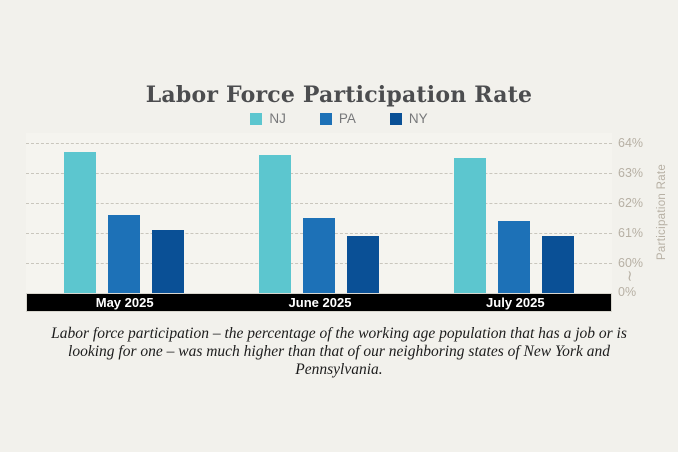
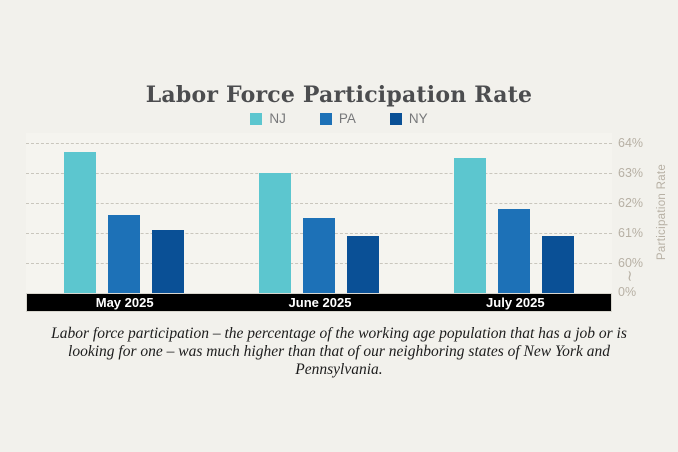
NJ/June 2025: 63.6% -> 63.0%
PA/July 2025: 61.4% -> 61.8%
